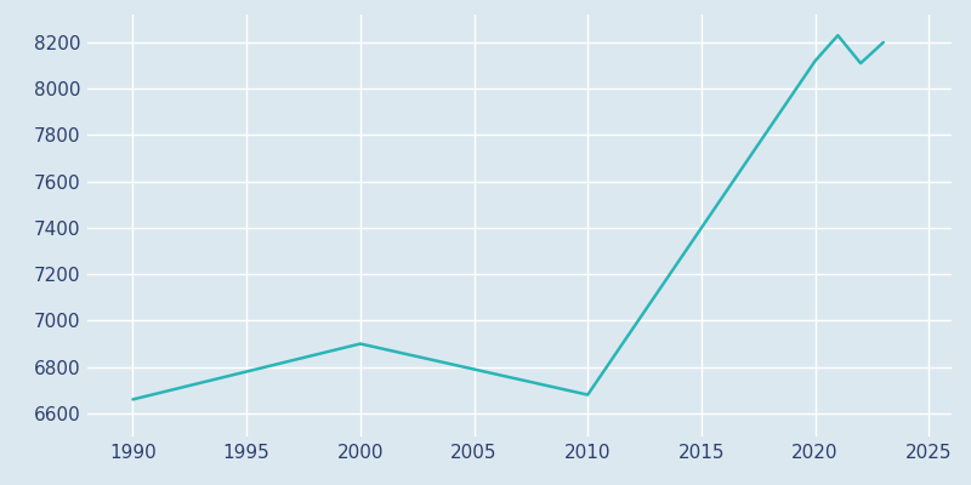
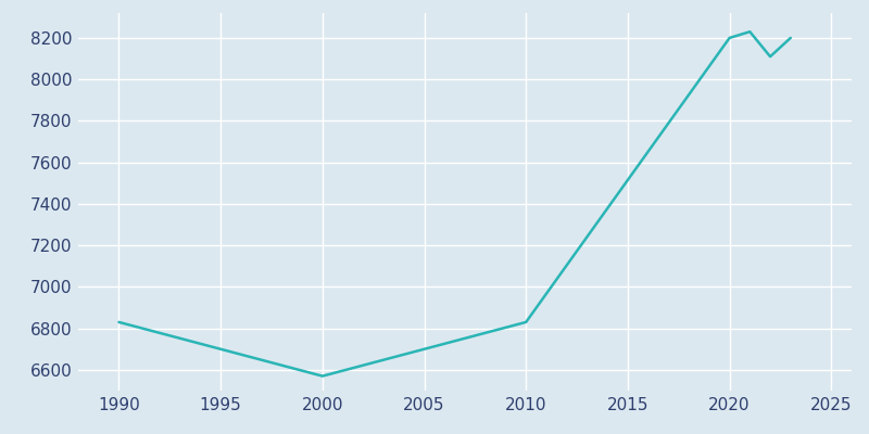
1990: 6660 -> 6830
2000: 6900 -> 6570
2010: 6680 -> 6830
2020: 8120 -> 8200
